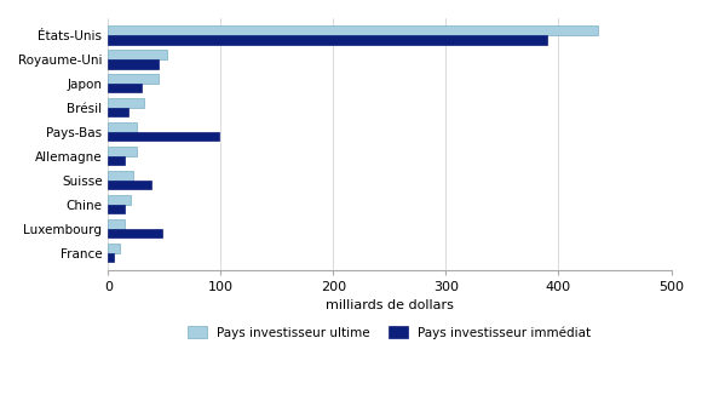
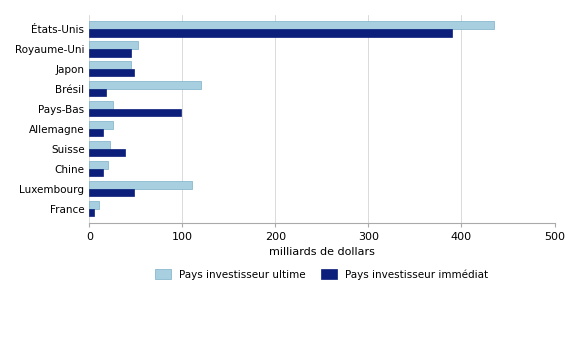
Pays investisseur immédiat/Japon: 30 -> 48
Pays investisseur ultime/Brésil: 32 -> 120
Pays investisseur ultime/Luxembourg: 15 -> 110
